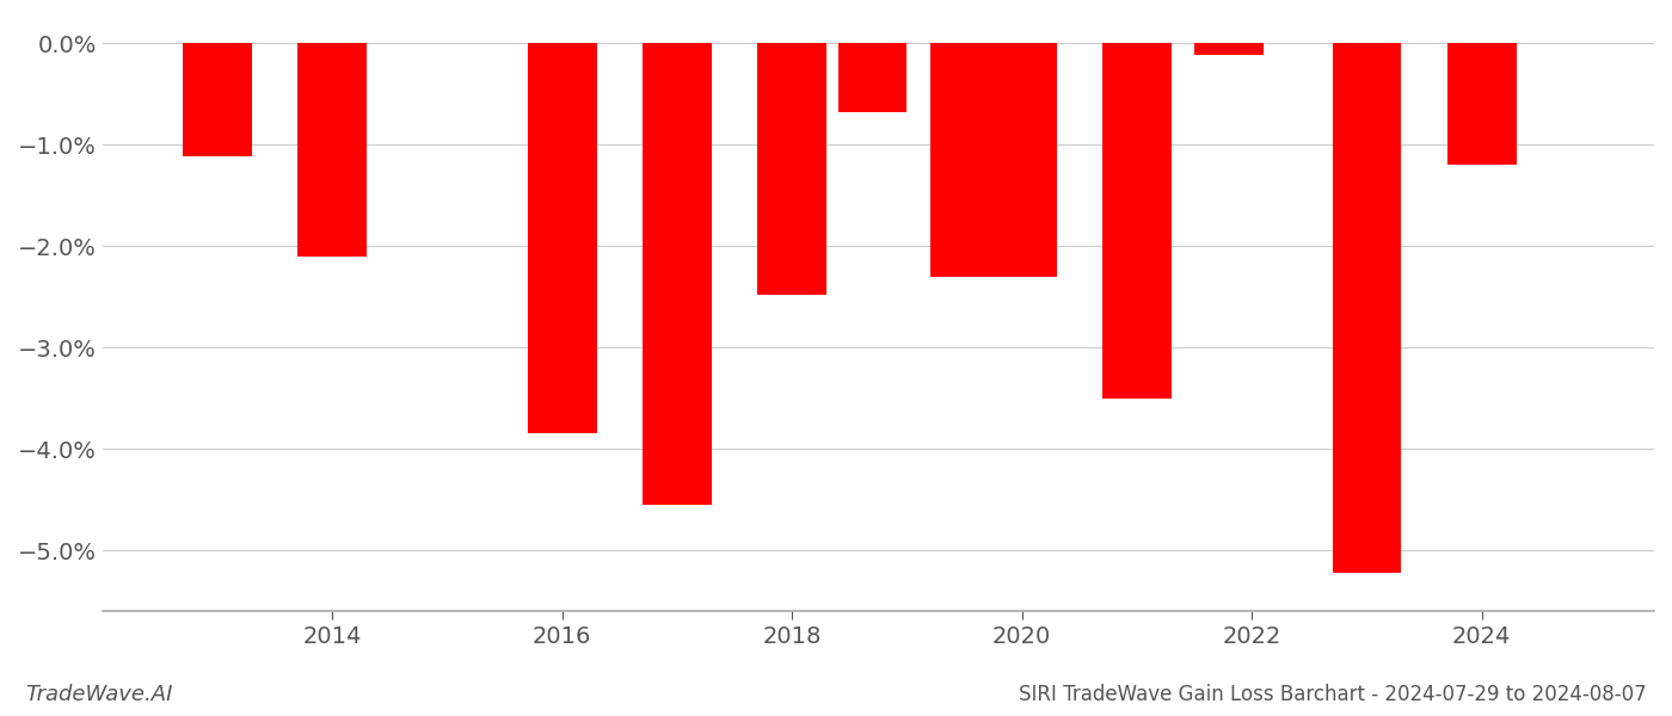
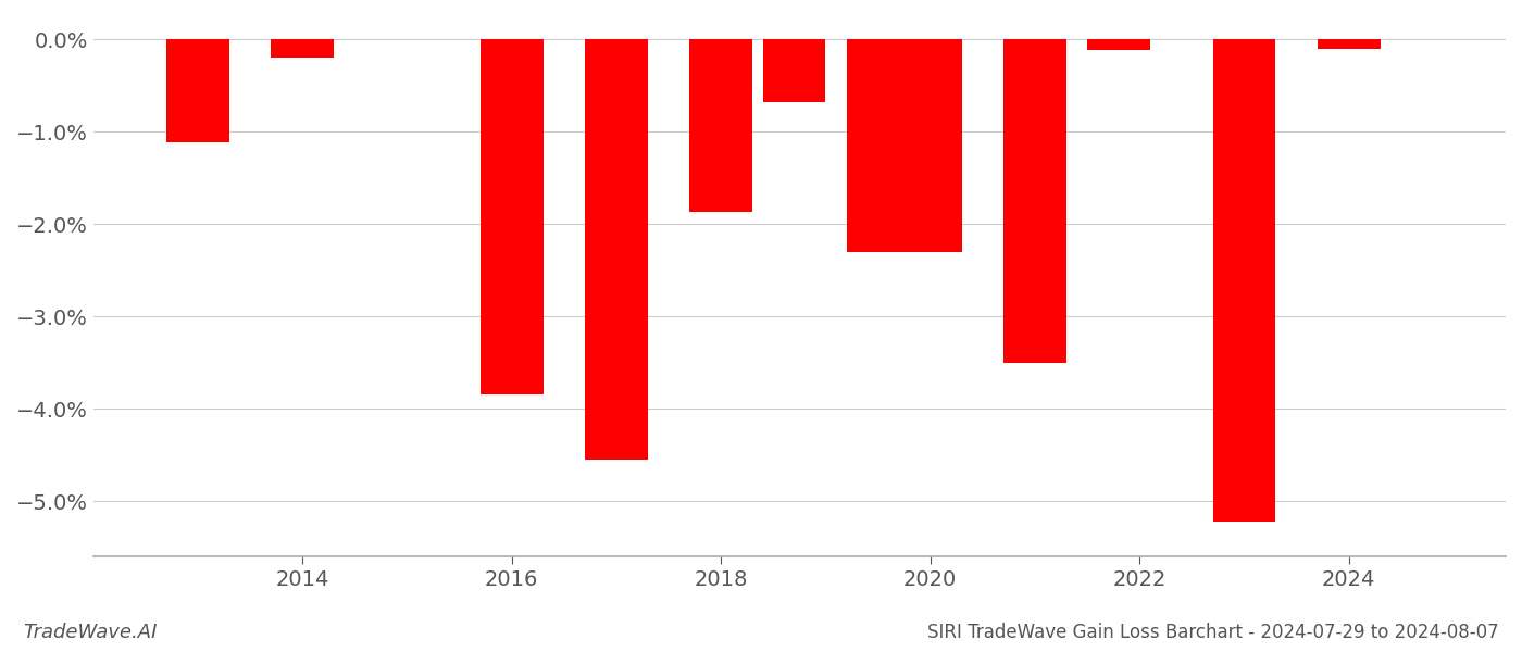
2014: -2.10% -> -0.20%
2018: -2.48% -> -1.87%
2024: -1.20% -> -0.10%
